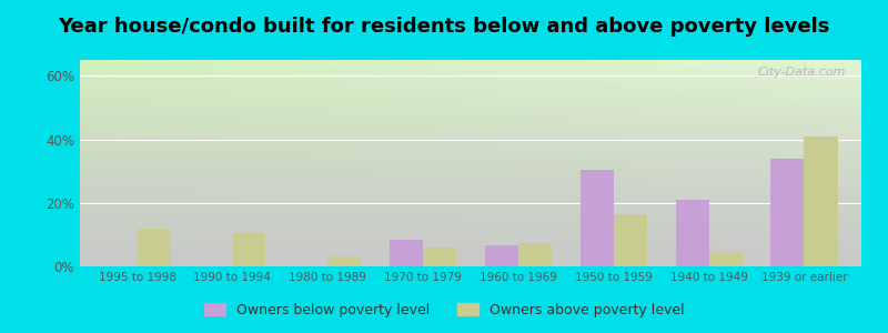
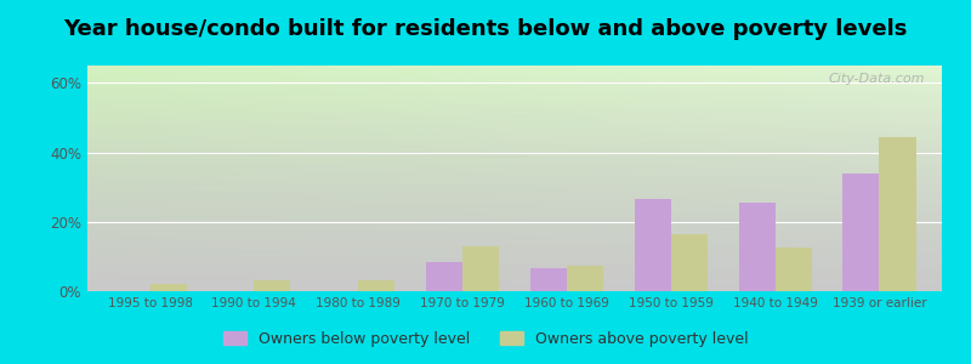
Owners above poverty level/1995 to 1998: 12.0% -> 2.0%
Owners above poverty level/1990 to 1994: 10.5% -> 3.0%
Owners above poverty level/1970 to 1979: 6.0% -> 13.0%
Owners below poverty level/1950 to 1959: 30.5% -> 26.5%
Owners below poverty level/1940 to 1949: 21.0% -> 25.5%
Owners above poverty level/1940 to 1949: 4.5% -> 12.5%
Owners above poverty level/1939 or earlier: 41.0% -> 44.5%
